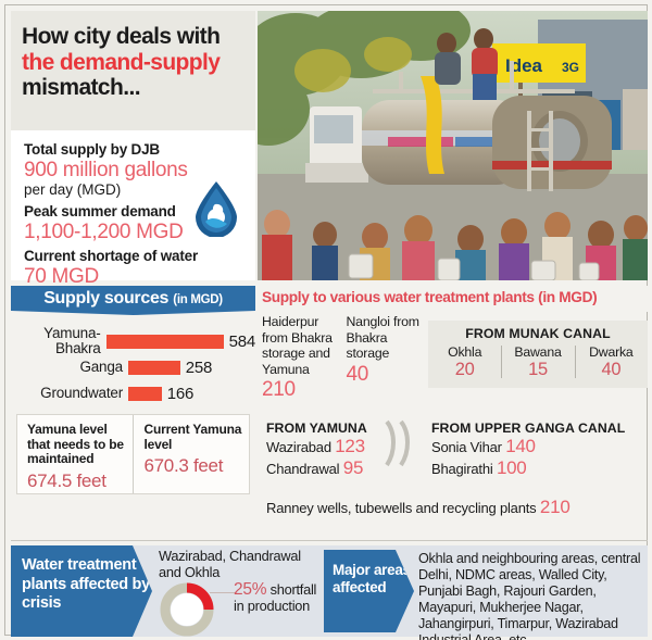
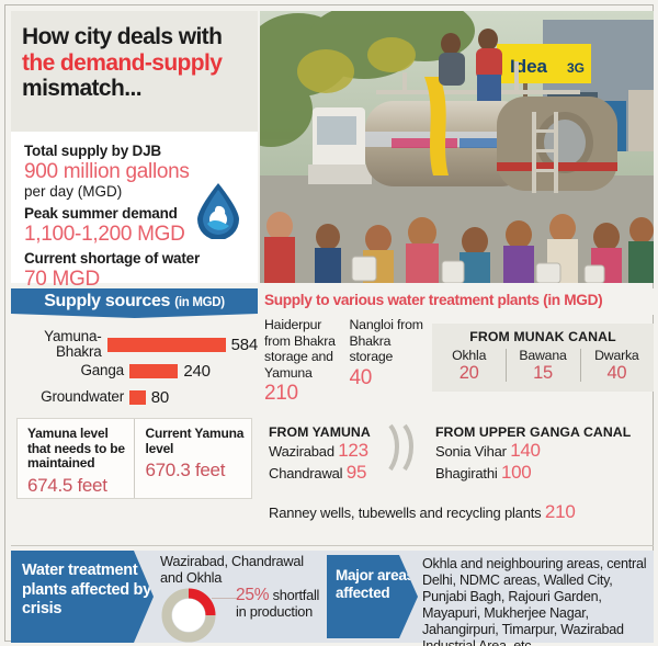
Supply sources (in MGD)/Ganga: 258 -> 240
Supply sources (in MGD)/Groundwater: 166 -> 80
